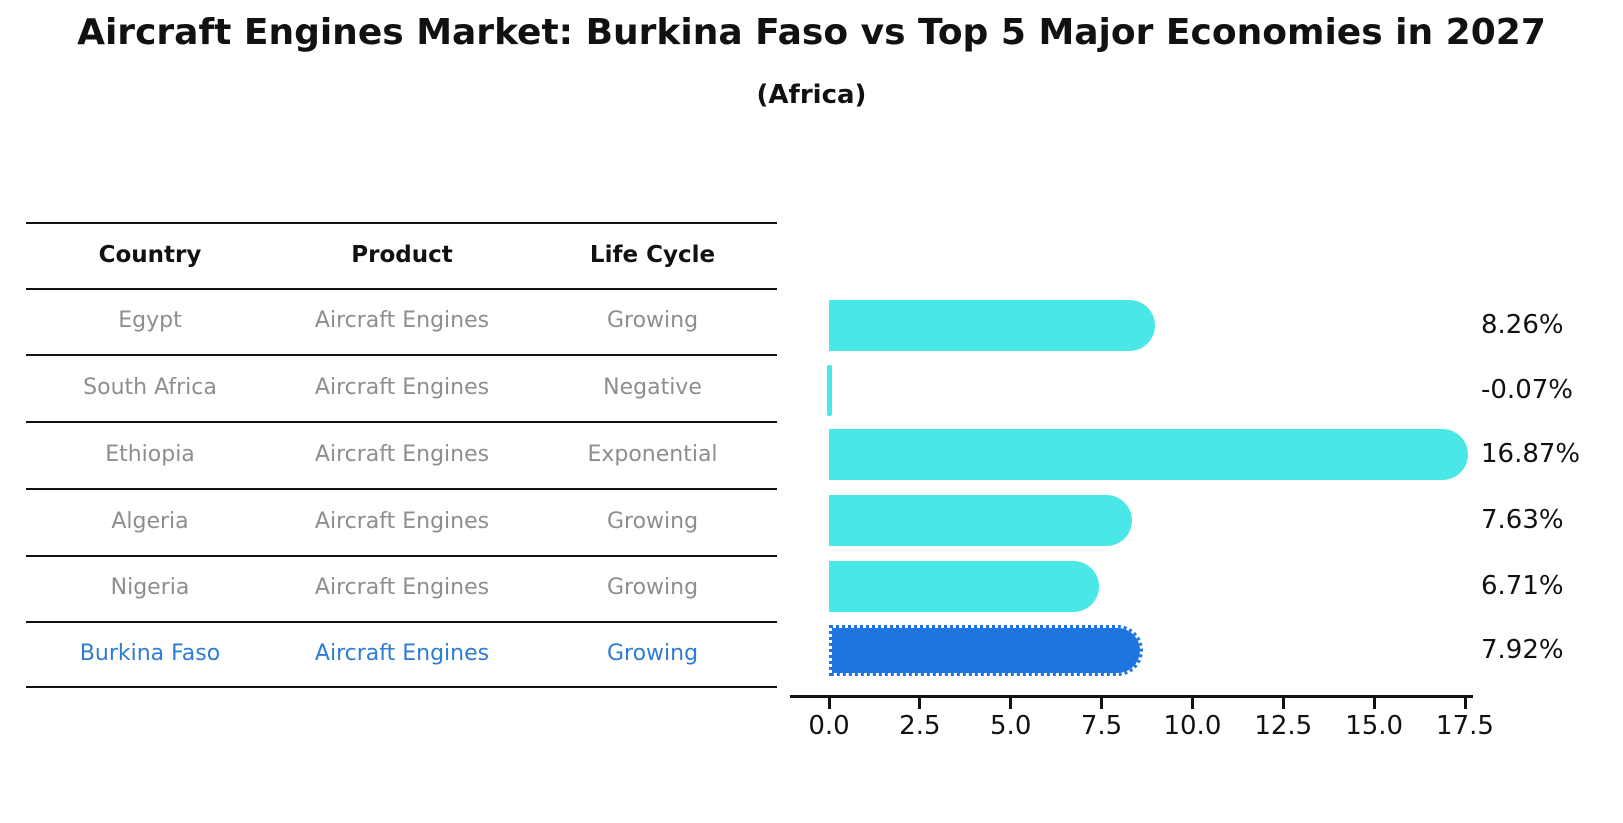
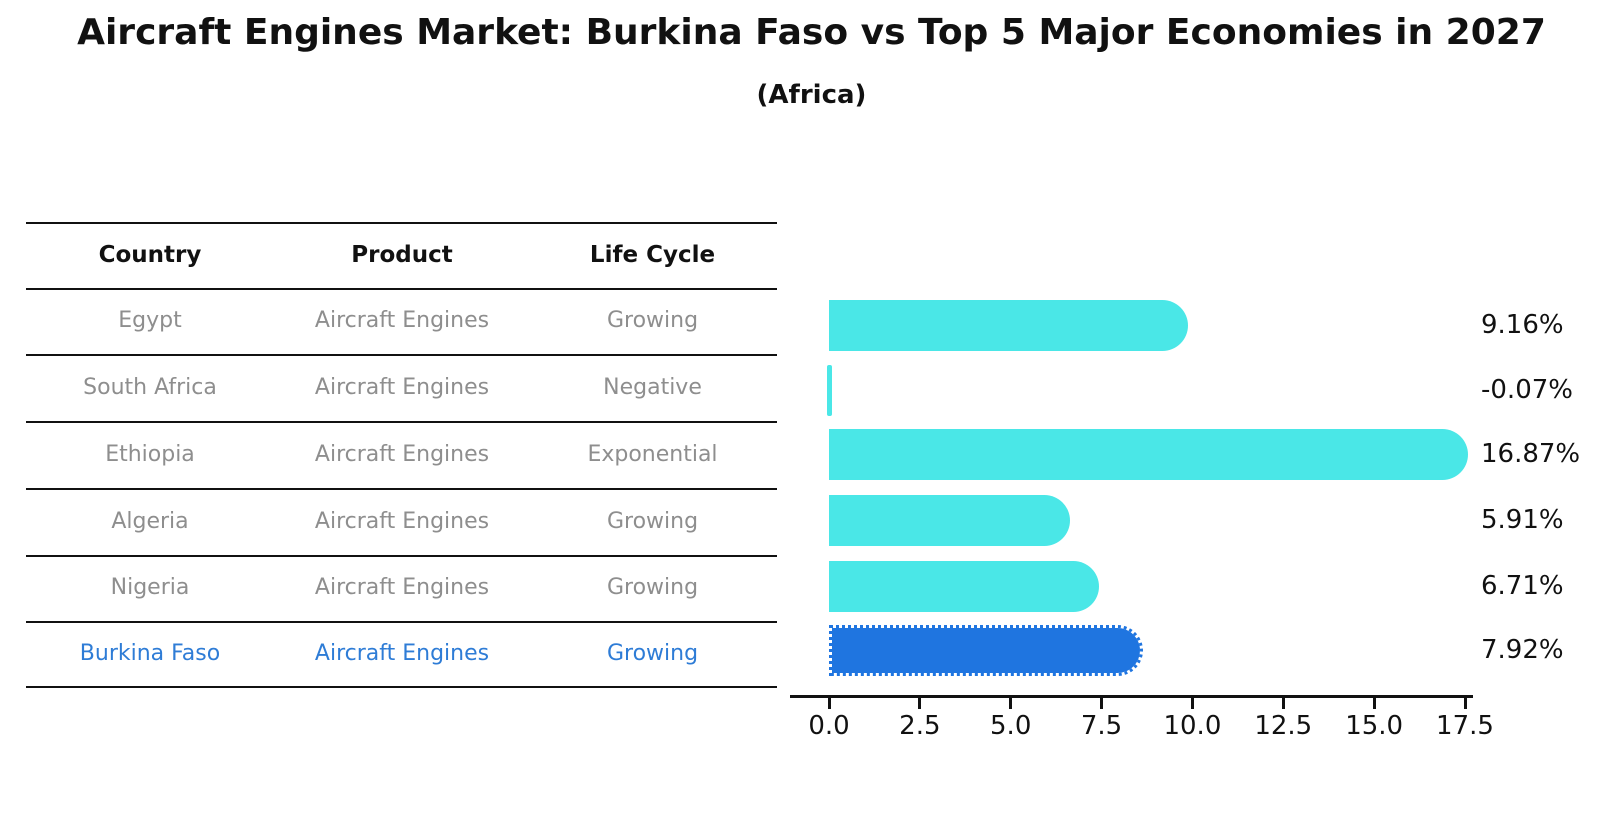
Egypt: 8.26% -> 9.16%
Algeria: 7.63% -> 5.91%
